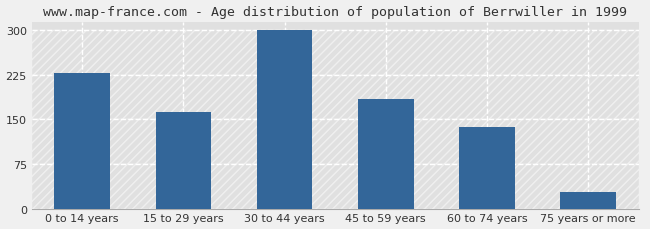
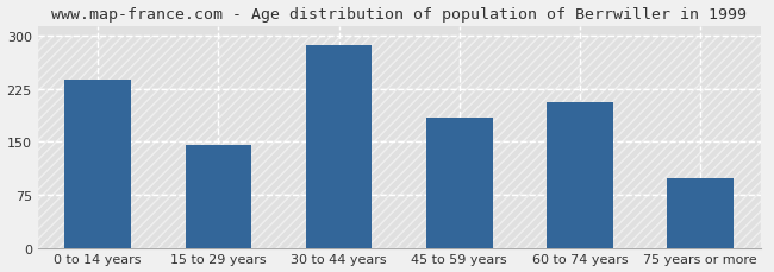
0 to 14 years: 228 -> 238
15 to 29 years: 162 -> 146
30 to 44 years: 300 -> 288
60 to 74 years: 137 -> 206
75 years or more: 28 -> 98
